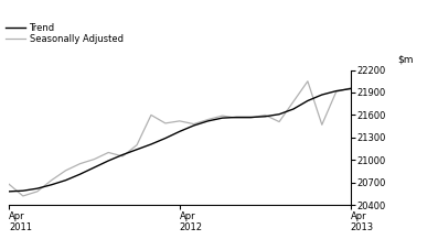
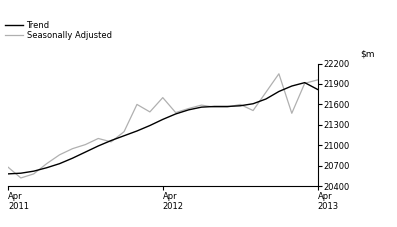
Seasonally Adjusted/Apr 2012: 21520 -> 21700
Trend/Apr 2013: 21950 -> 21820
